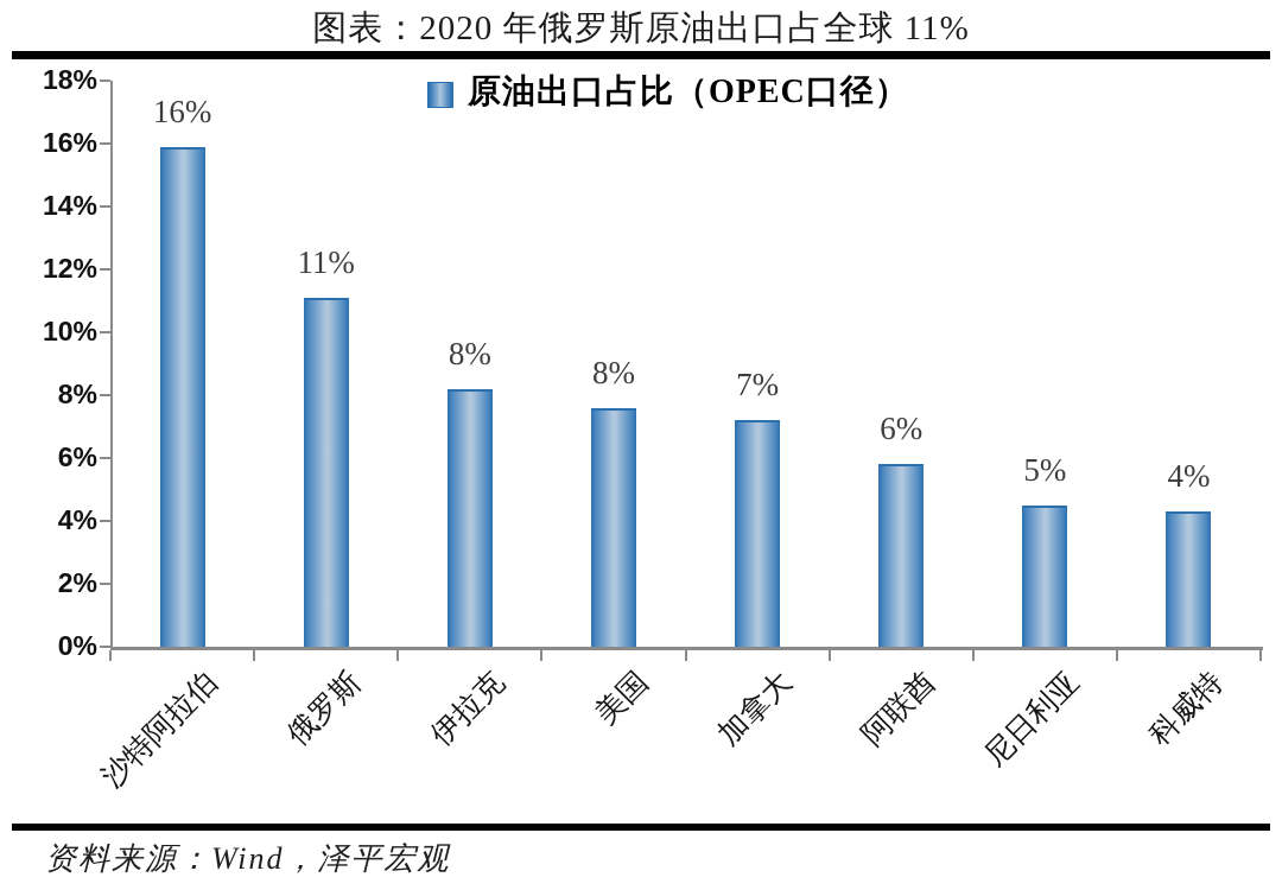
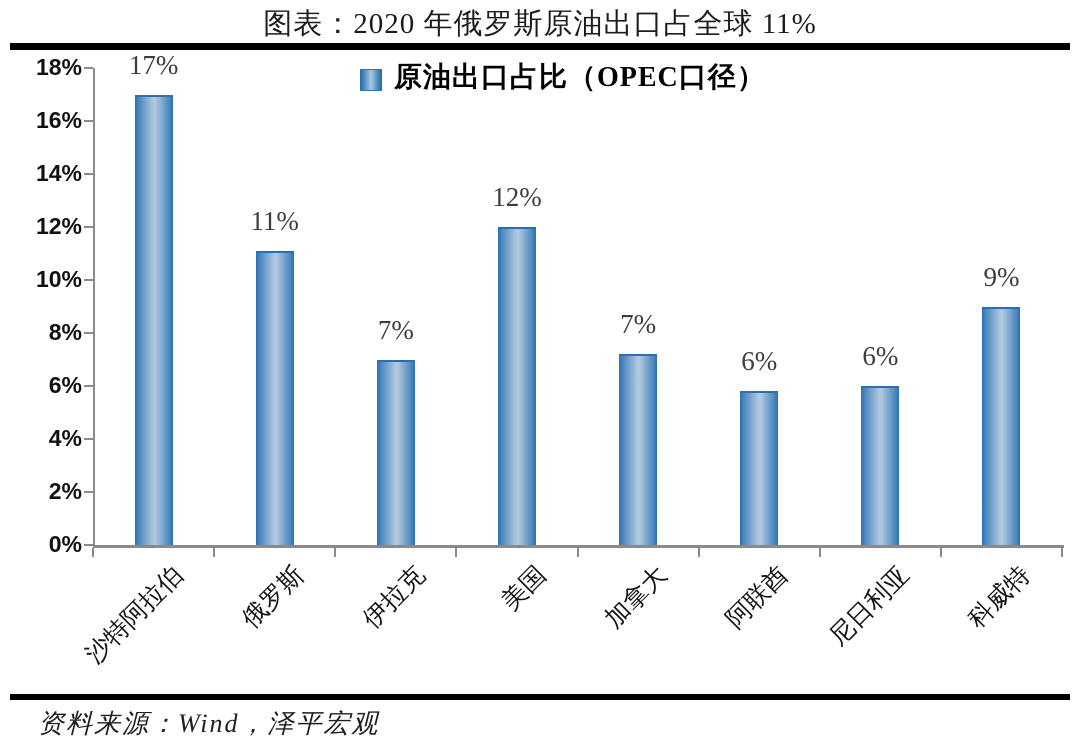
沙特阿拉伯: 16% -> 17%
伊拉克: 8% -> 7%
美国: 8% -> 12%
尼日利亚: 5% -> 6%
科威特: 4% -> 9%
